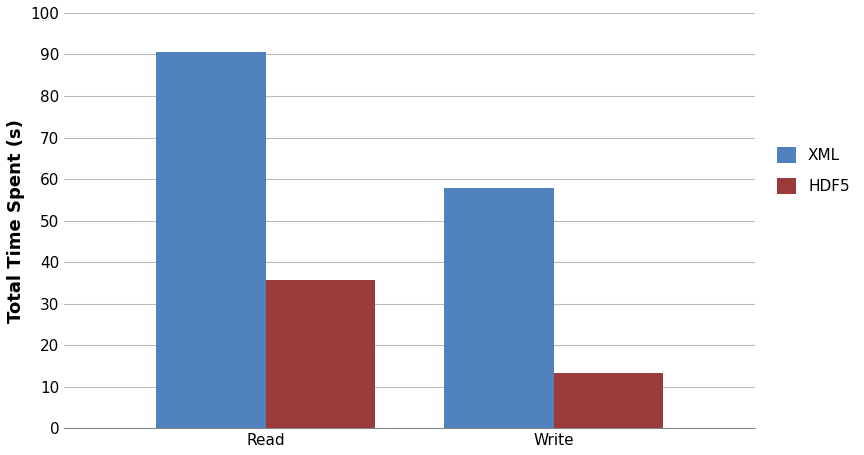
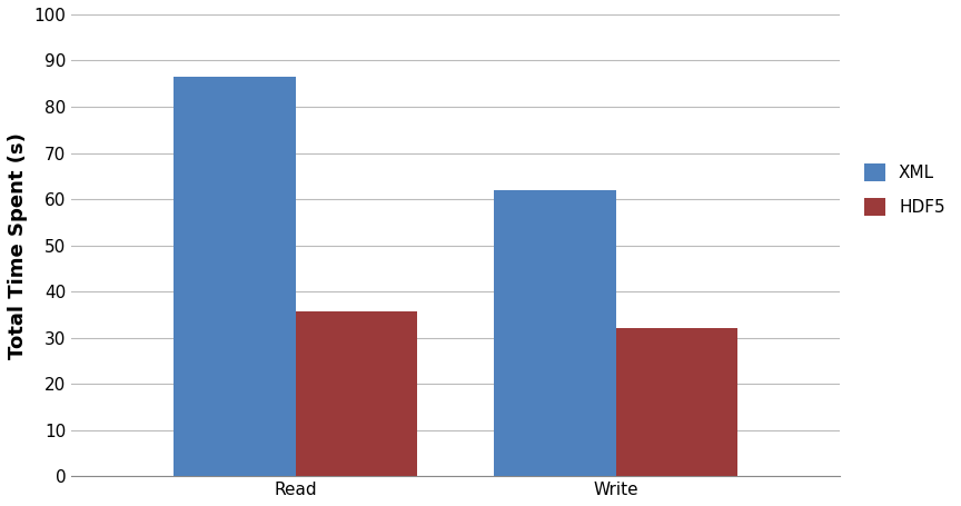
XML/Read: 90.5 -> 86.5
XML/Write: 57.8 -> 62.0
HDF5/Write: 13.2 -> 32.0
